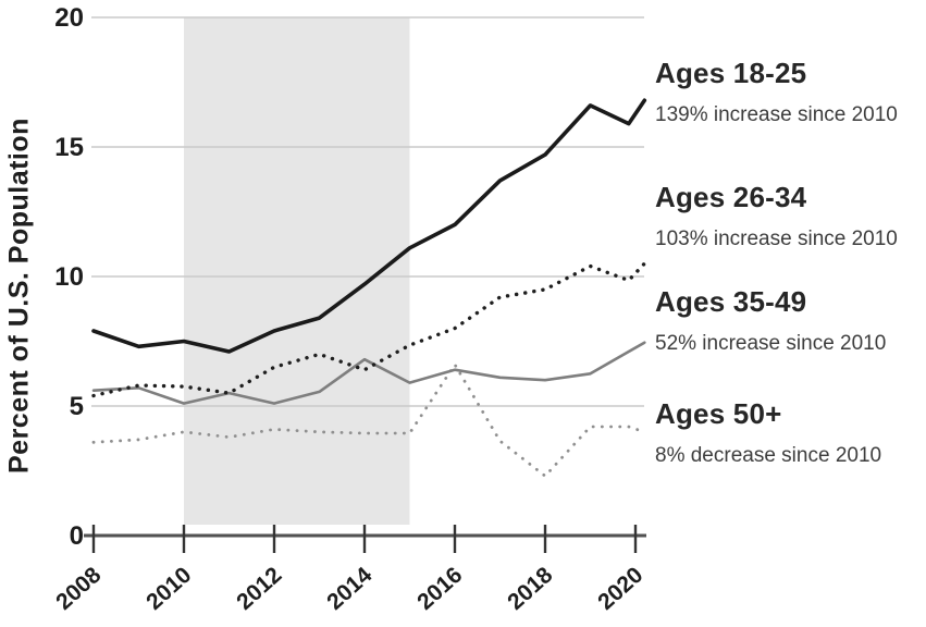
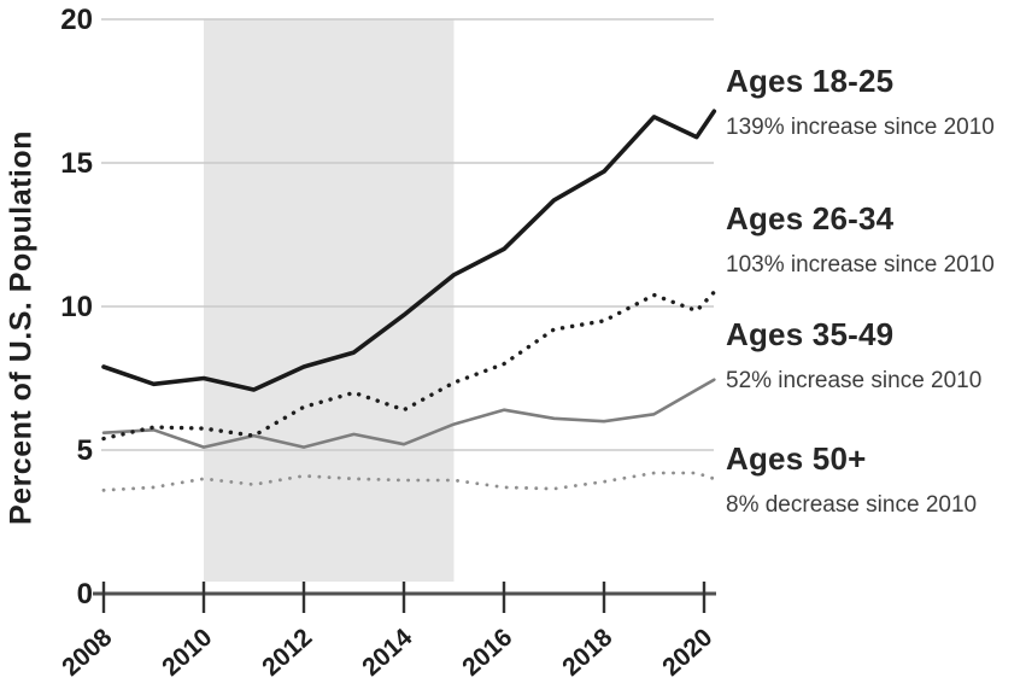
Ages 35-49/2014: 6.8 -> 5.2
Ages 50+/2016: 6.6 -> 3.7
Ages 50+/2018: 2.3 -> 3.9
